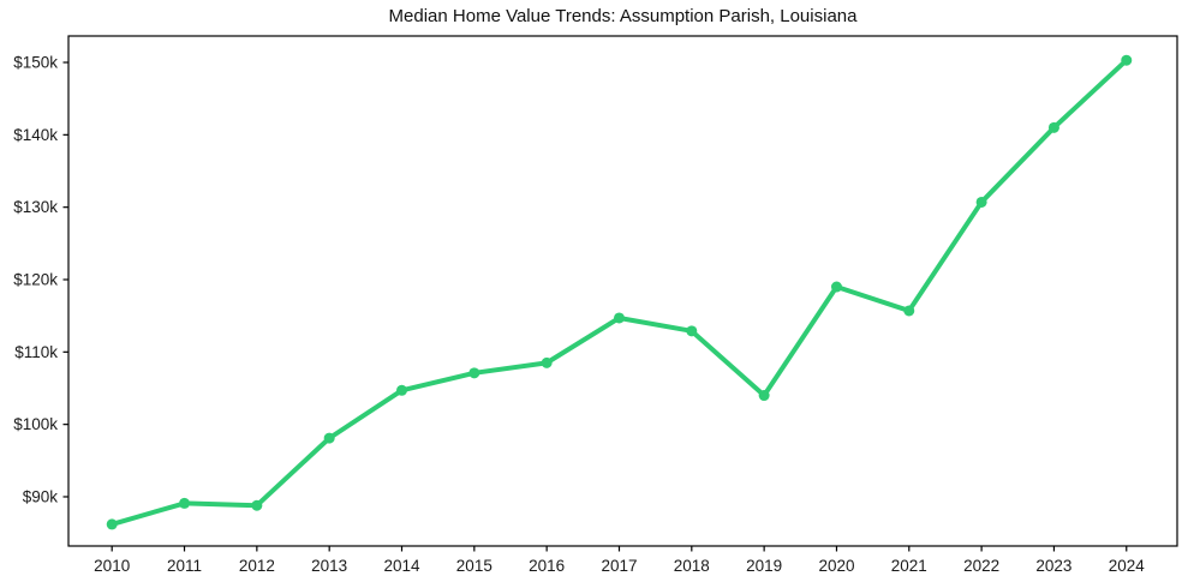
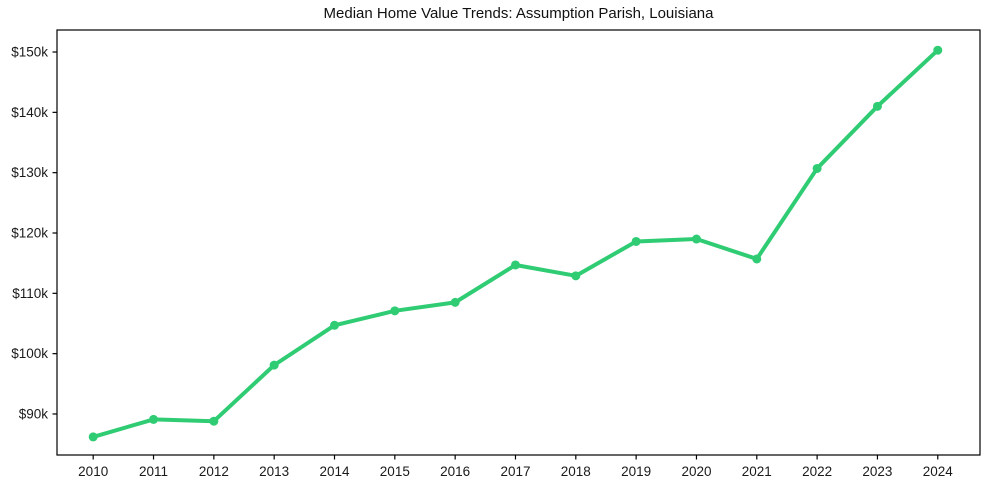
2019: $104k -> $119k
